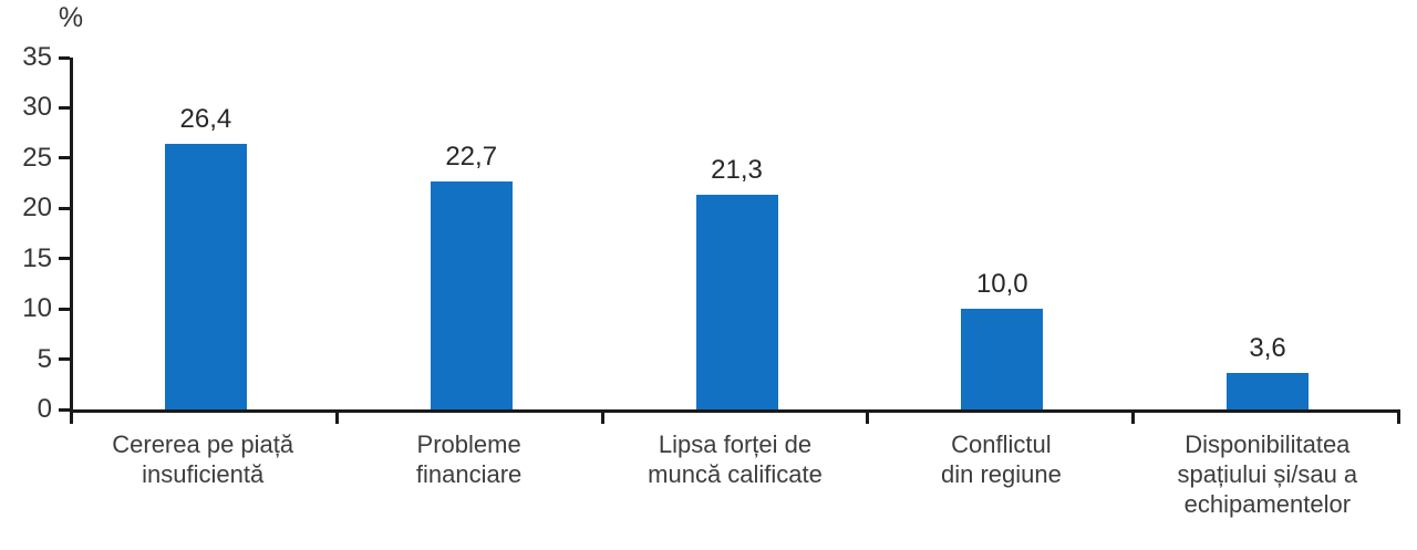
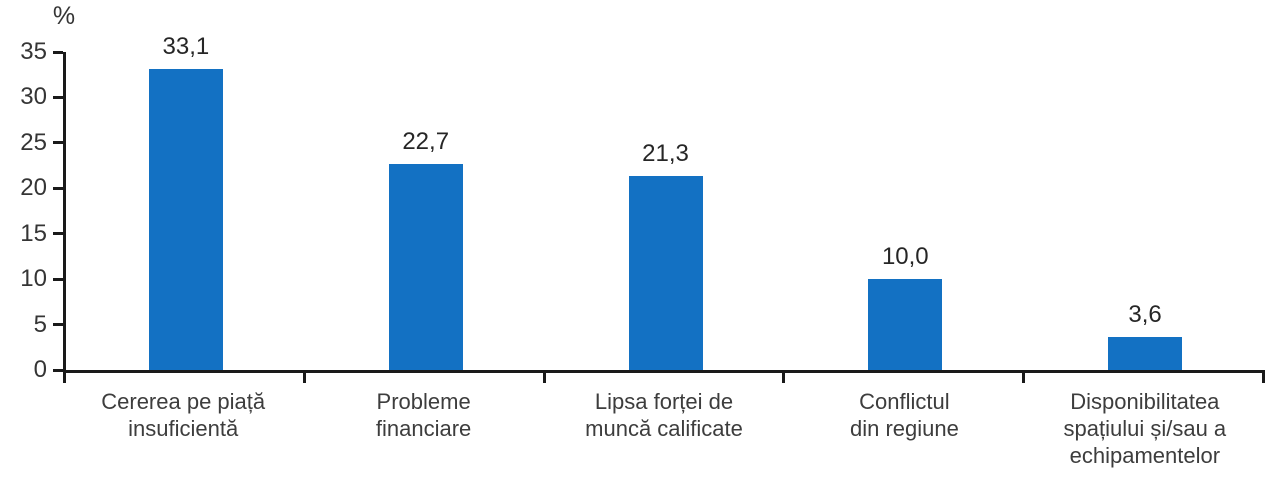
Cererea pe piață insuficientă: 26,4 -> 33,1
